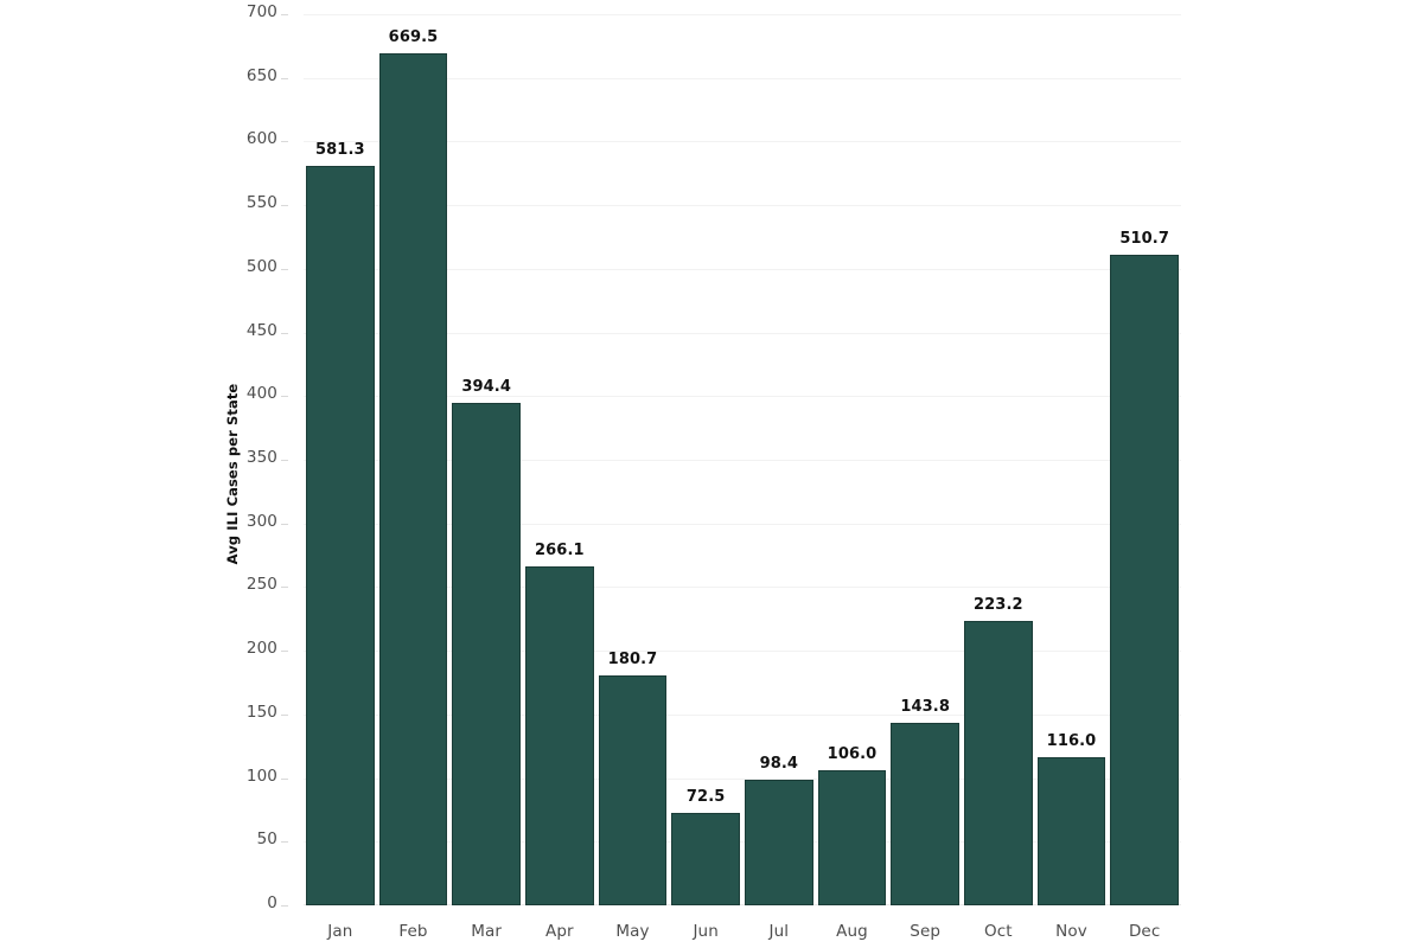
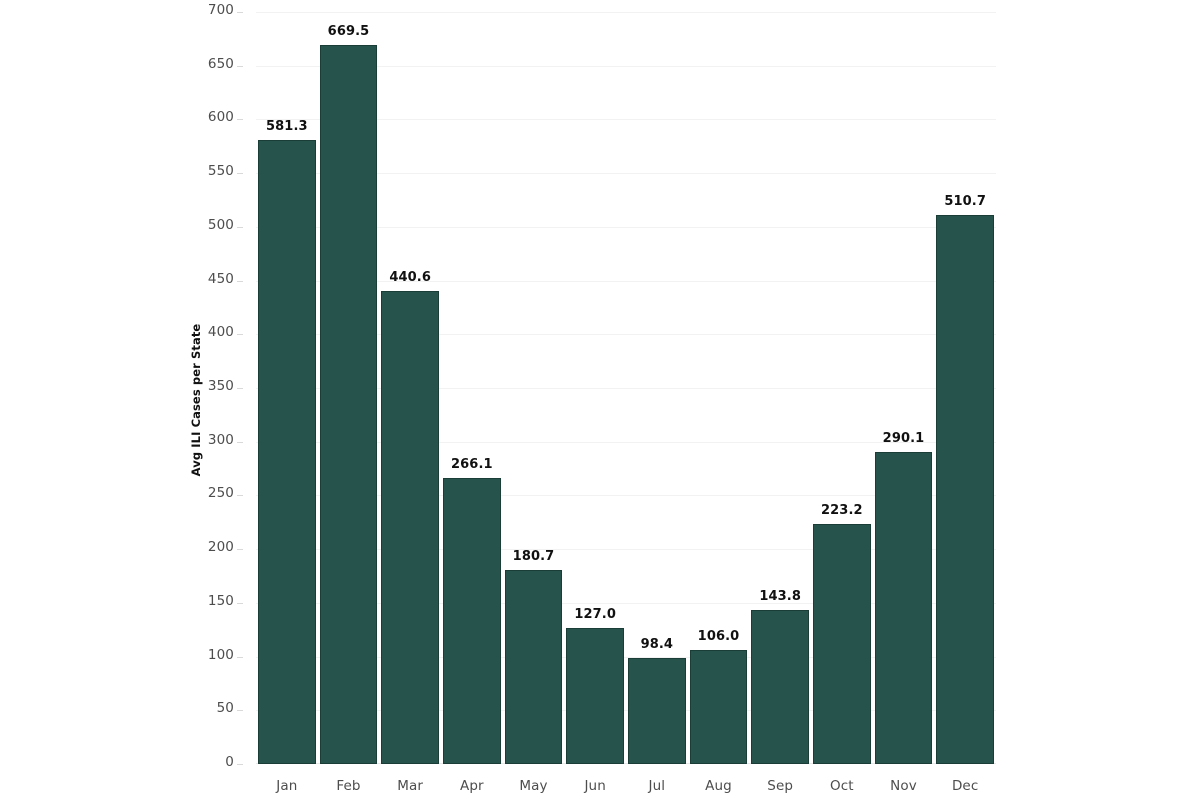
Mar: 394.4 -> 440.6
Jun: 72.5 -> 127.0
Nov: 116.0 -> 290.1
